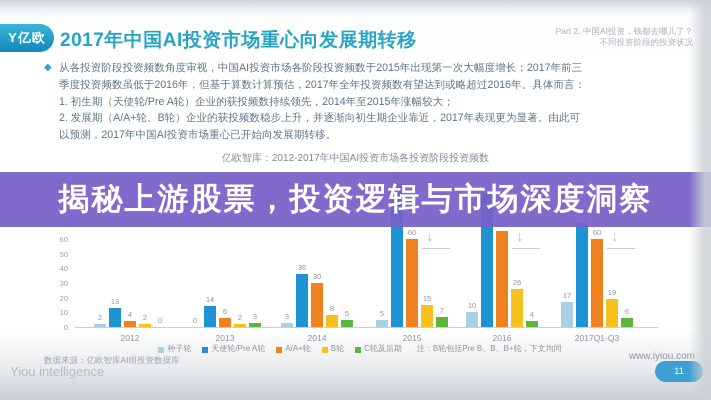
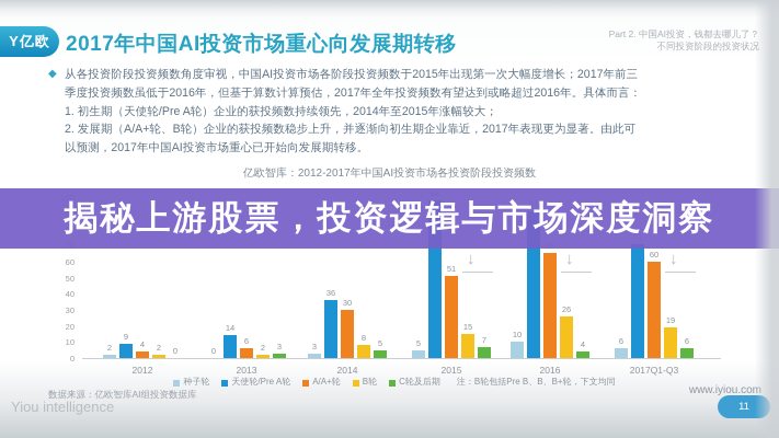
天使轮/Pre A轮/2012: 13 -> 9
A/A+轮/2015: 60 -> 51
种子轮/2017Q1-Q3: 17 -> 6
